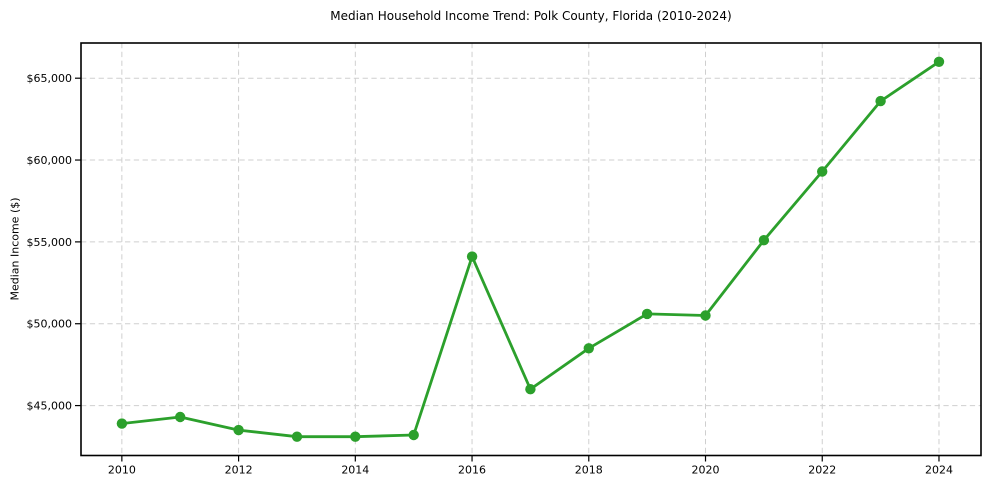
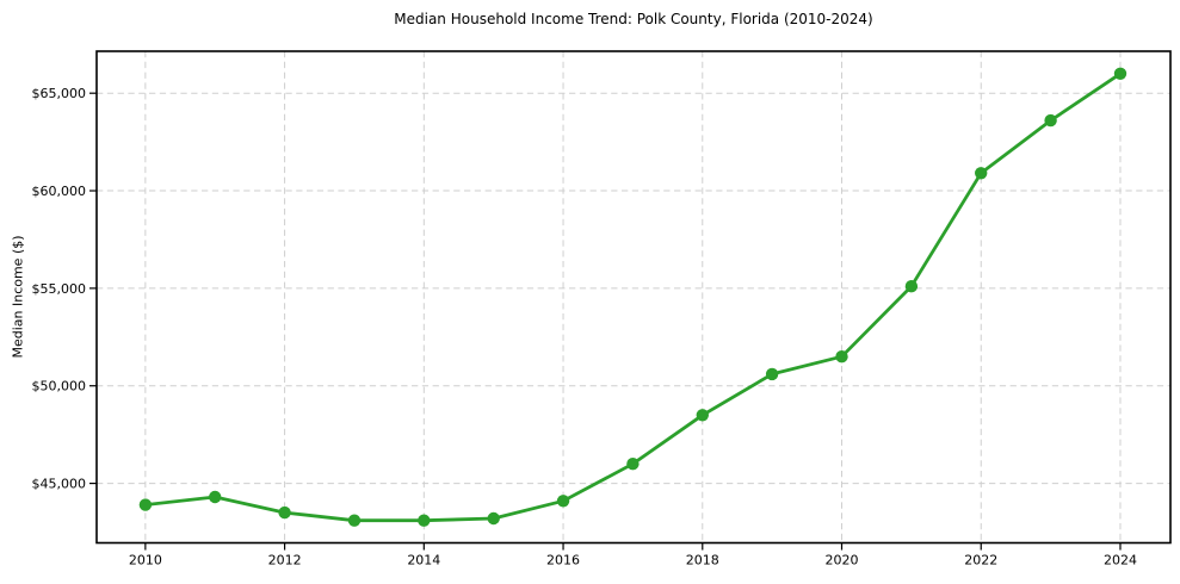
2016: $54100 -> $44100
2020: $50500 -> $51500
2022: $59300 -> $60900
